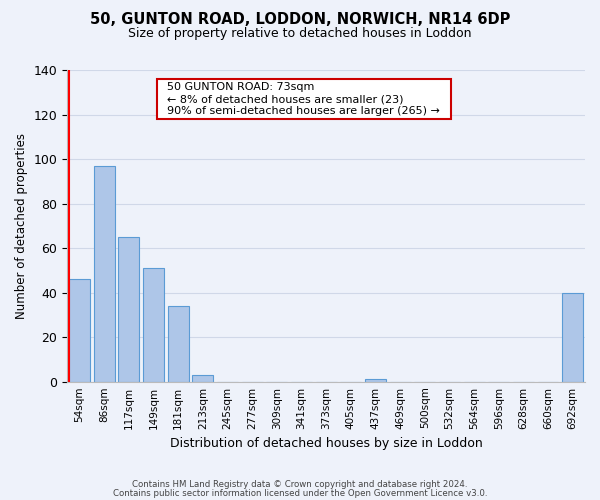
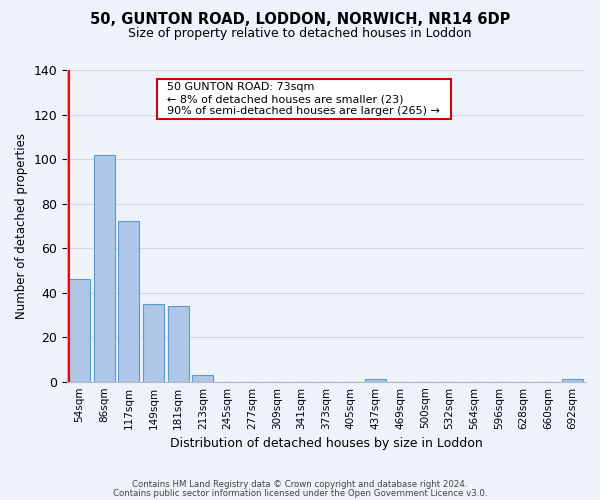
86sqm: 97 -> 102
117sqm: 65 -> 72
149sqm: 51 -> 35
692sqm: 40 -> 1
